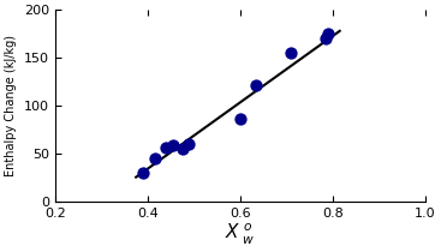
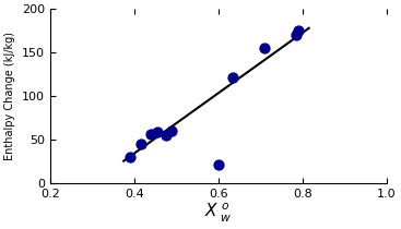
0.6: 87 -> 22
